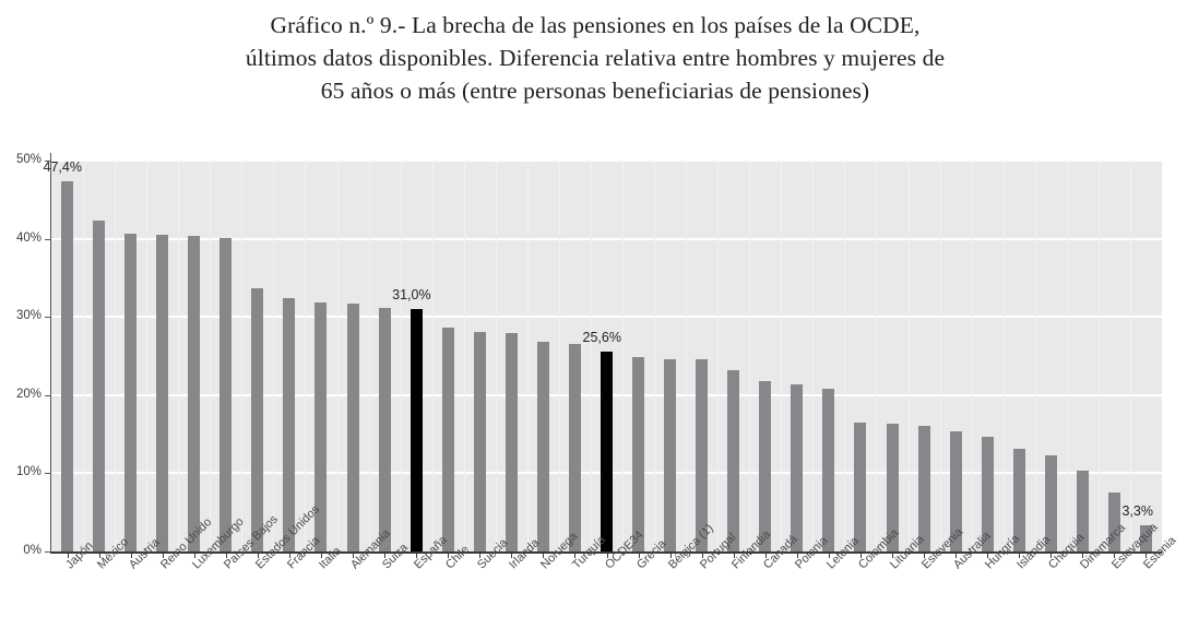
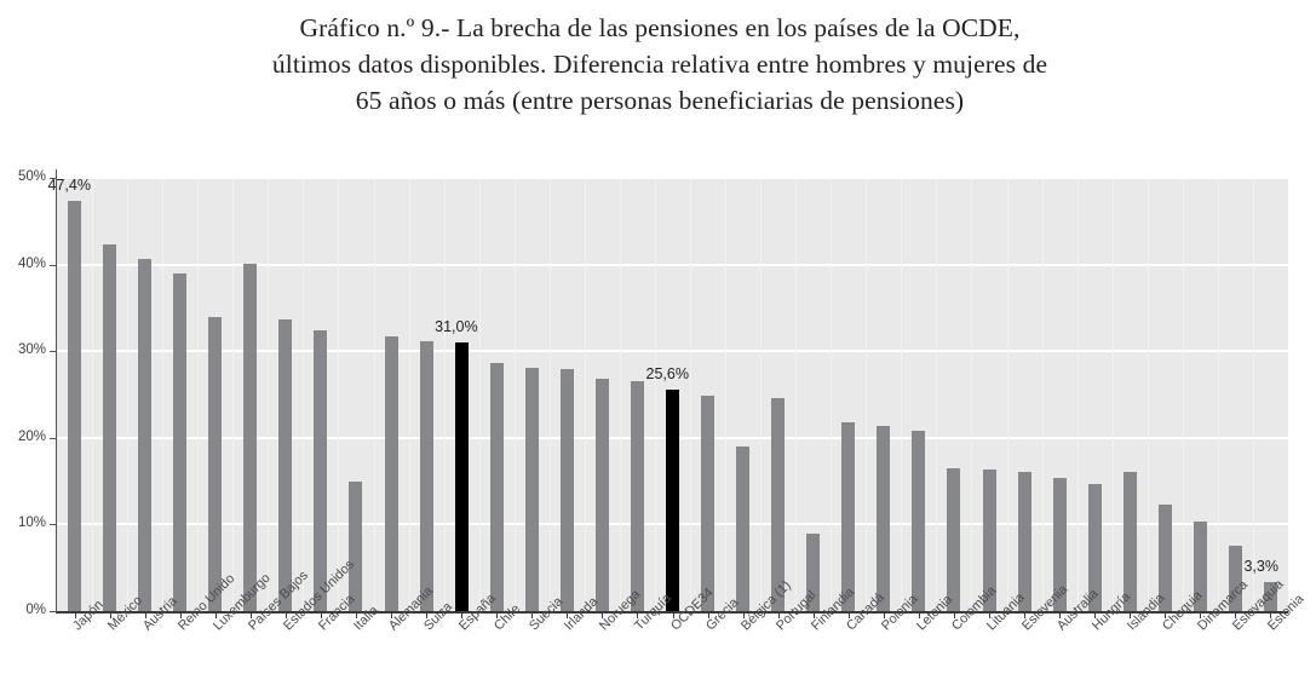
Reino Unido: 40% -> 39%
Luxemburgo: 40% -> 34%
Italia: 32% -> 15%
Bélgica (1): 25% -> 19%
Finlandia: 23% -> 9%
Islandia: 13% -> 16%
